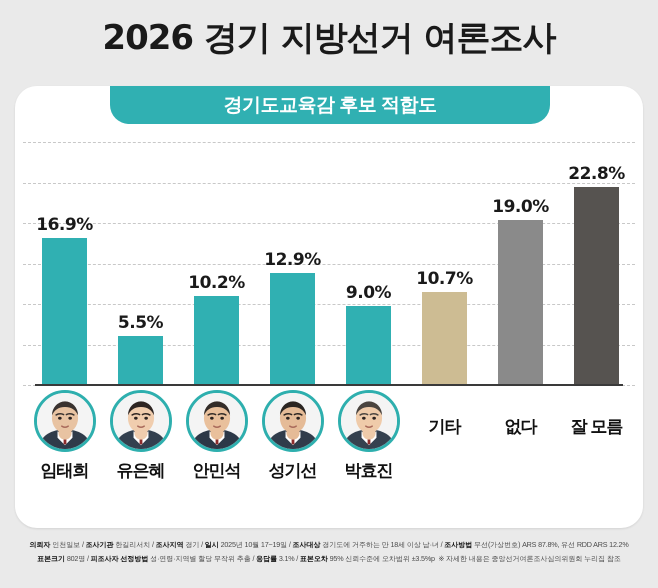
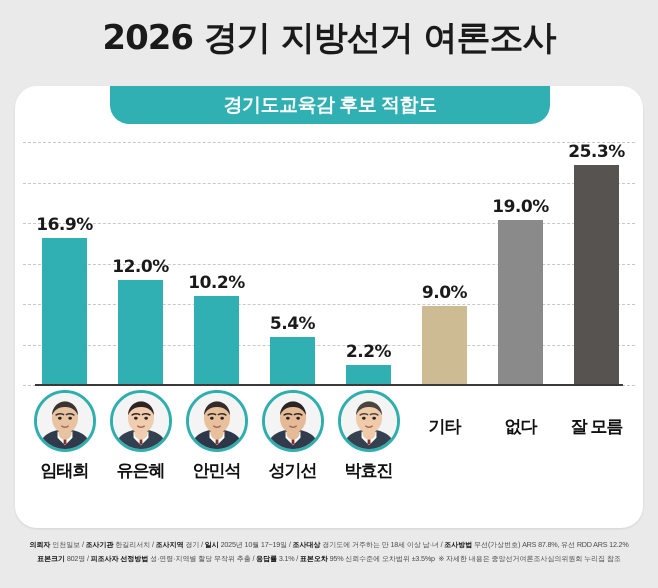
유은혜: 5.5% -> 12.0%
성기선: 12.9% -> 5.4%
박효진: 9.0% -> 2.2%
기타: 10.7% -> 9.0%
잘 모름: 22.8% -> 25.3%
